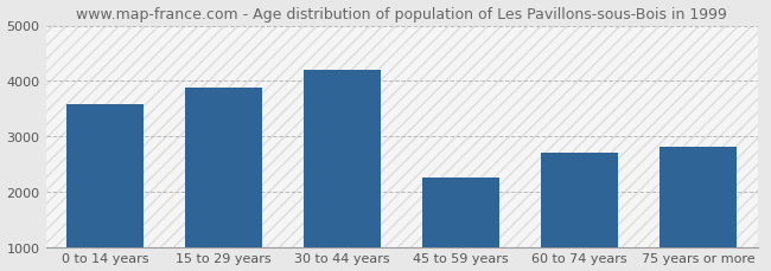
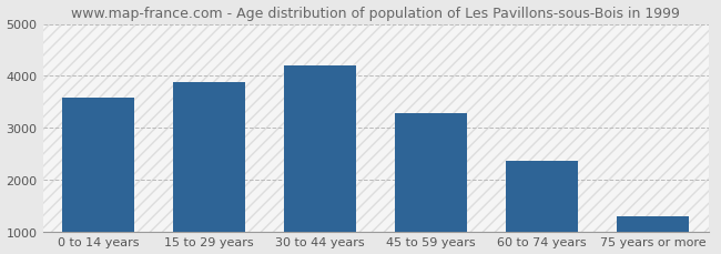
45 to 59 years: 2250 -> 3270
60 to 74 years: 2700 -> 2370
75 years or more: 2800 -> 1290
